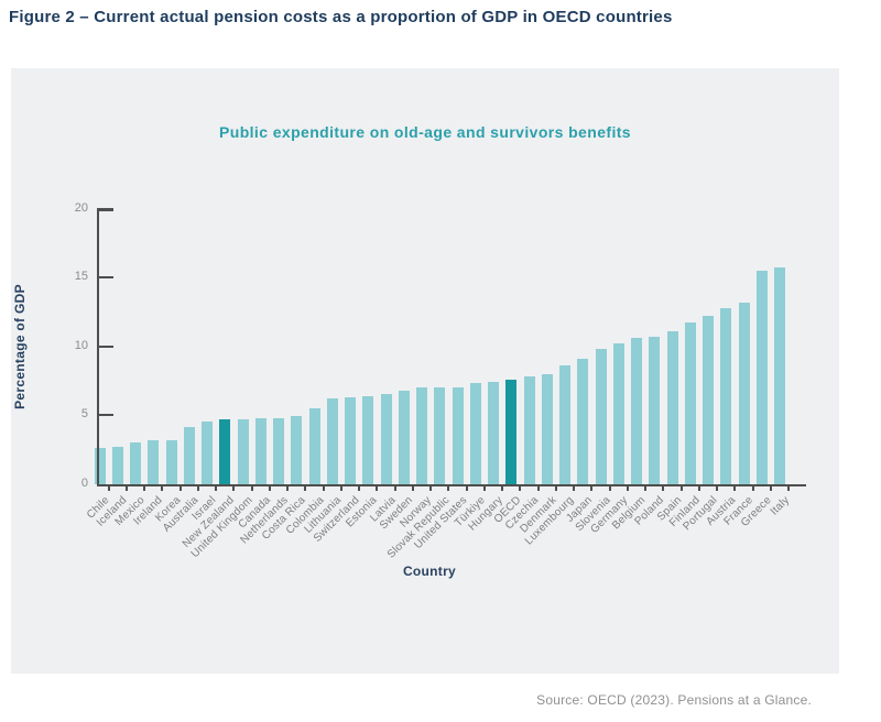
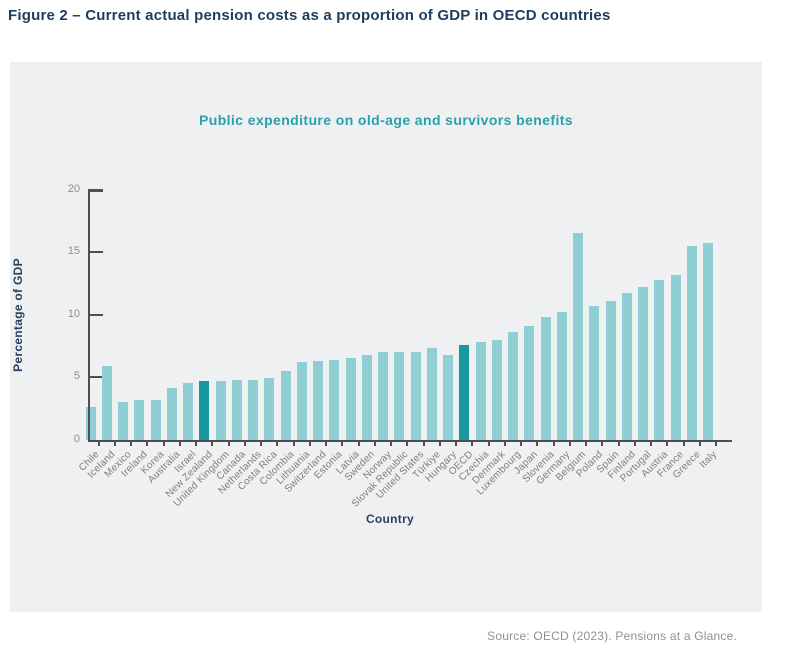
Iceland: 2.7 -> 5.9
Hungary: 7.4 -> 6.8
Belgium: 10.6 -> 16.5
